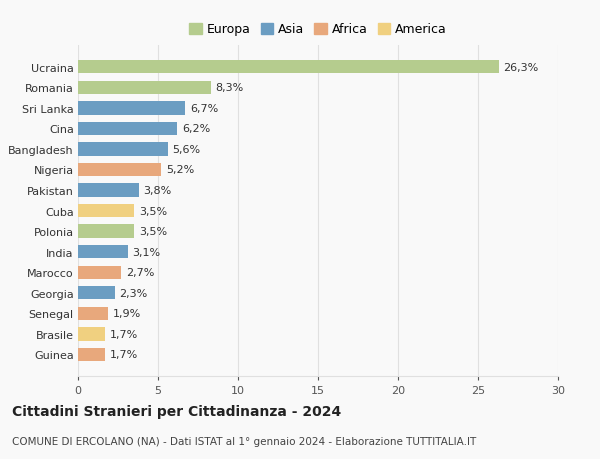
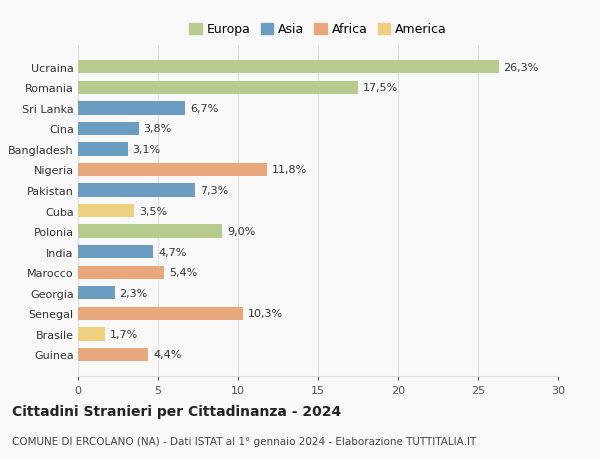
Romania: 8,3% -> 17,5%
Cina: 6,2% -> 3,8%
Bangladesh: 5,6% -> 3,1%
Nigeria: 5,2% -> 11,8%
Pakistan: 3,8% -> 7,3%
Polonia: 3,5% -> 9,0%
India: 3,1% -> 4,7%
Marocco: 2,7% -> 5,4%
Senegal: 1,9% -> 10,3%
Guinea: 1,7% -> 4,4%
